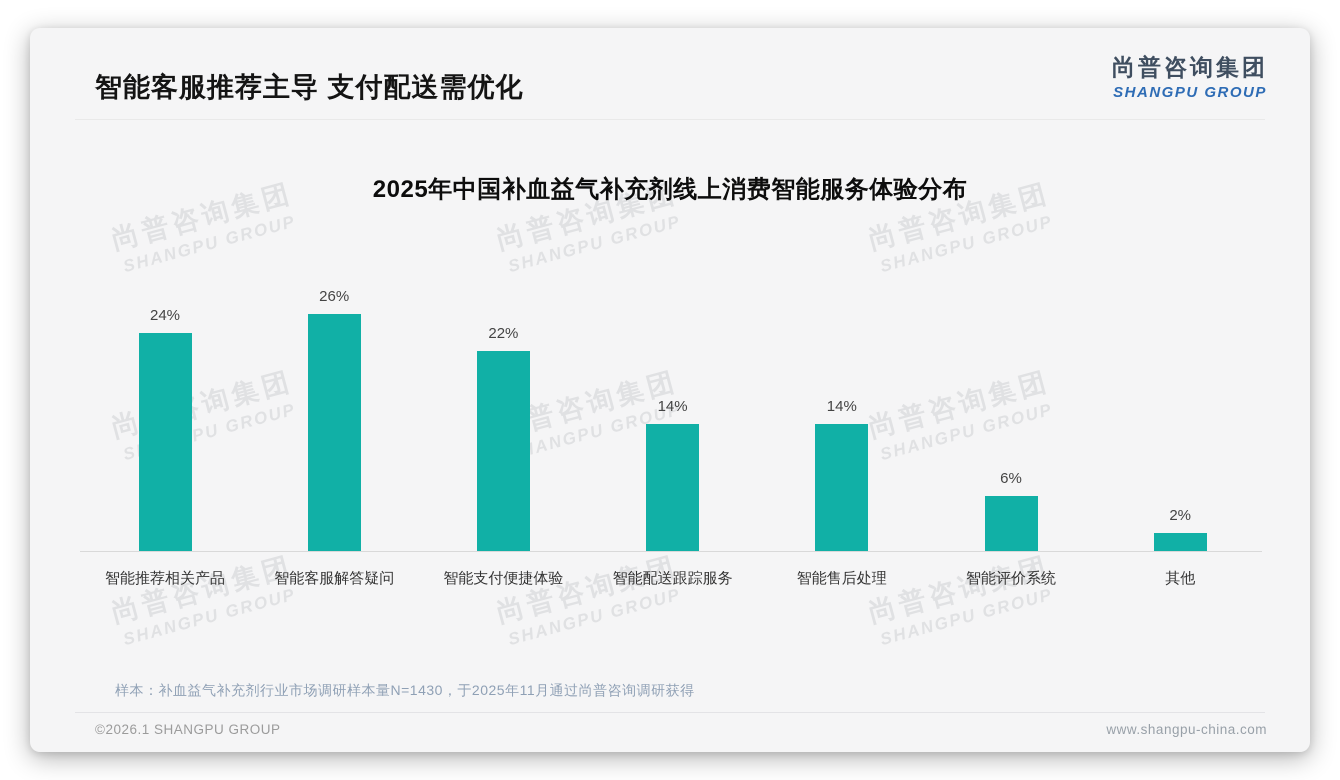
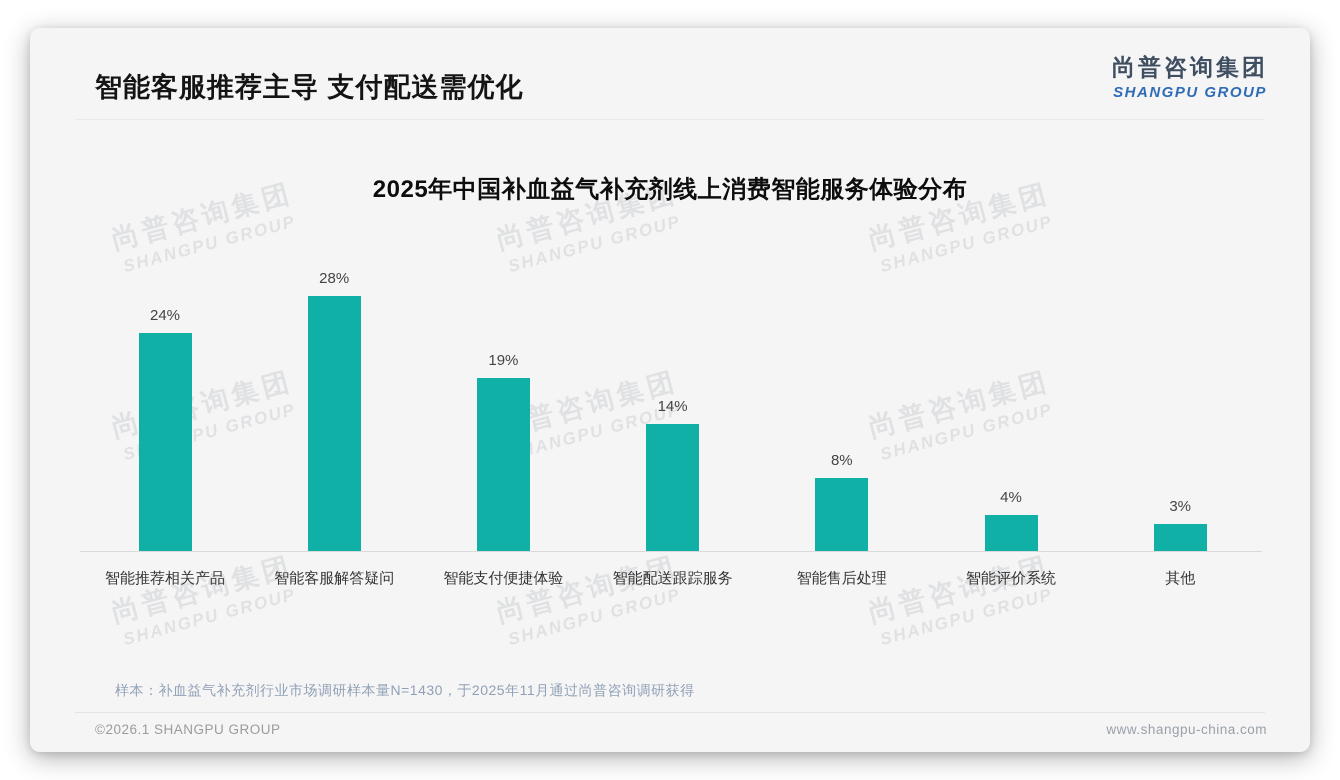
智能客服解答疑问: 26% -> 28%
智能支付便捷体验: 22% -> 19%
智能售后处理: 14% -> 8%
智能评价系统: 6% -> 4%
其他: 2% -> 3%
